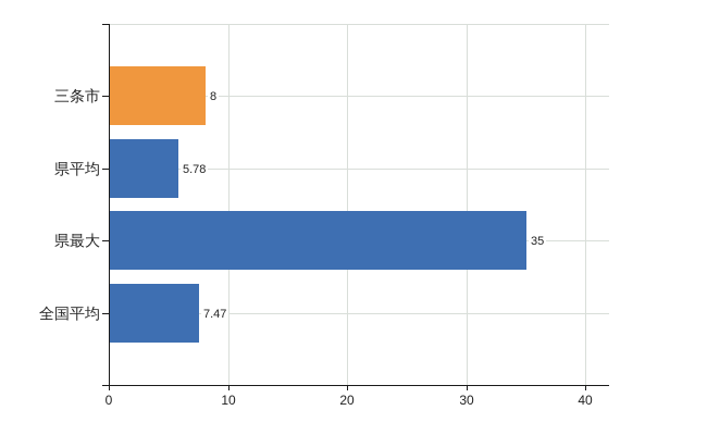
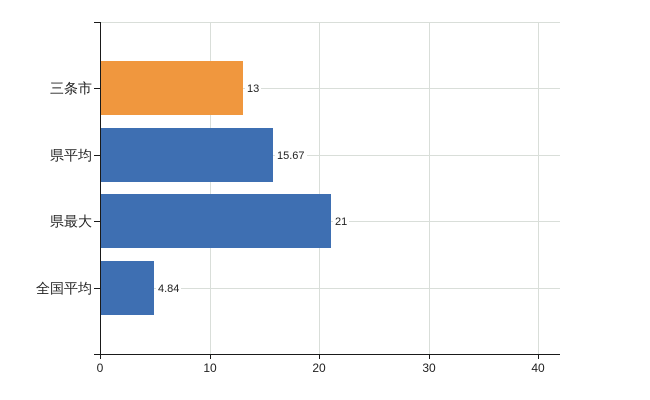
三条市: 8 -> 13
県平均: 5.78 -> 15.67
県最大: 35 -> 21
全国平均: 7.47 -> 4.84
